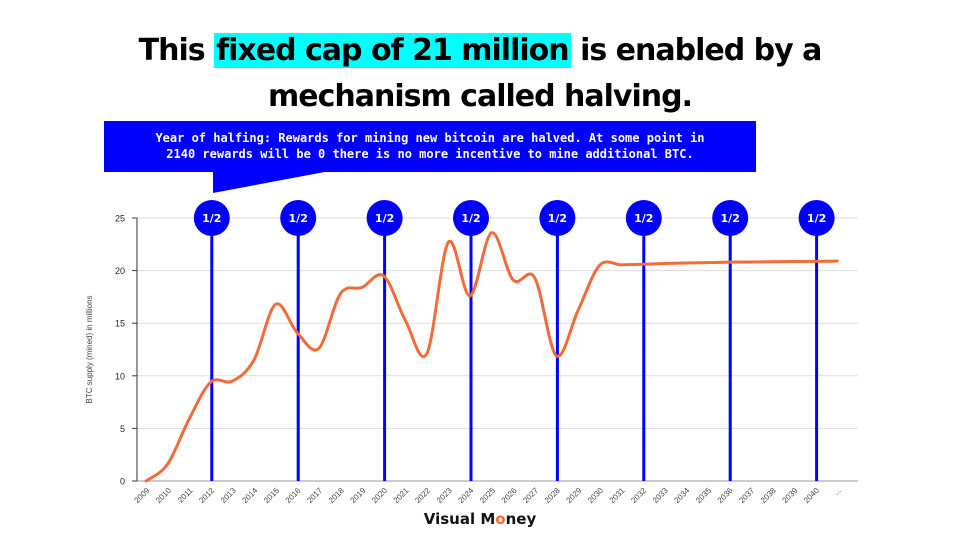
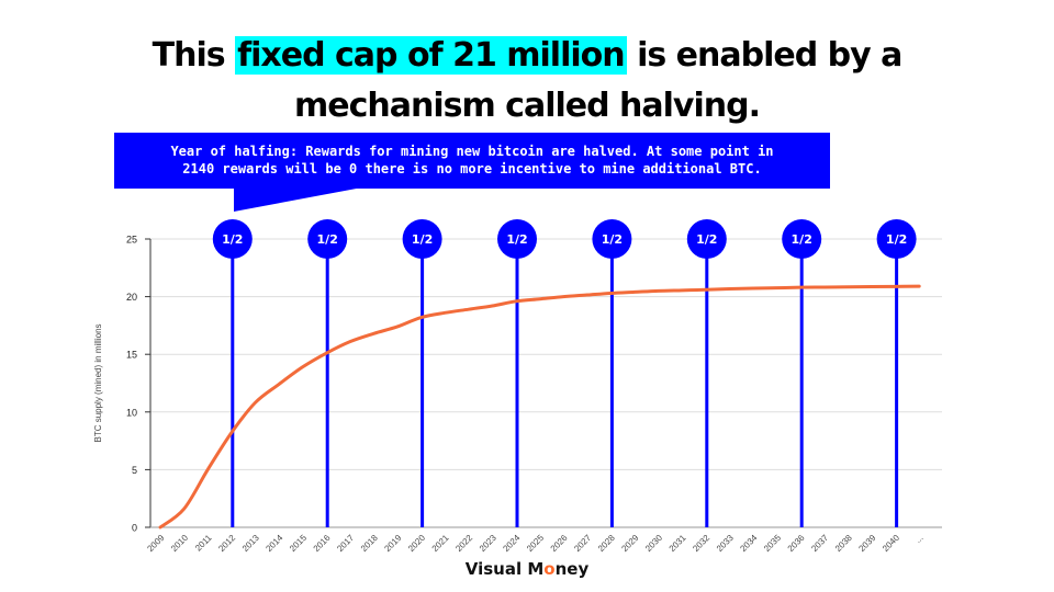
2011: 5.9 -> 5.0
2012: 9.4 -> 8.2
2013: 9.5 -> 10.8
2014: 11.5 -> 12.4
2015: 16.8 -> 13.9
2016: 14.1 -> 15.1
2017: 12.6 -> 16.1
2018: 17.8 -> 16.8
2019: 18.4 -> 17.4
2020: 19.5 -> 18.2
2021: 15.3 -> 18.6
2022: 12.1 -> 18.9
2023: 22.7 -> 19.2
2024: 17.6 -> 19.6
2025: 23.6 -> 19.8
2026: 19.1 -> 20.0
2027: 19.3 -> 20.1
2028: 11.9 -> 20.3
2029: 16.2 -> 20.4
